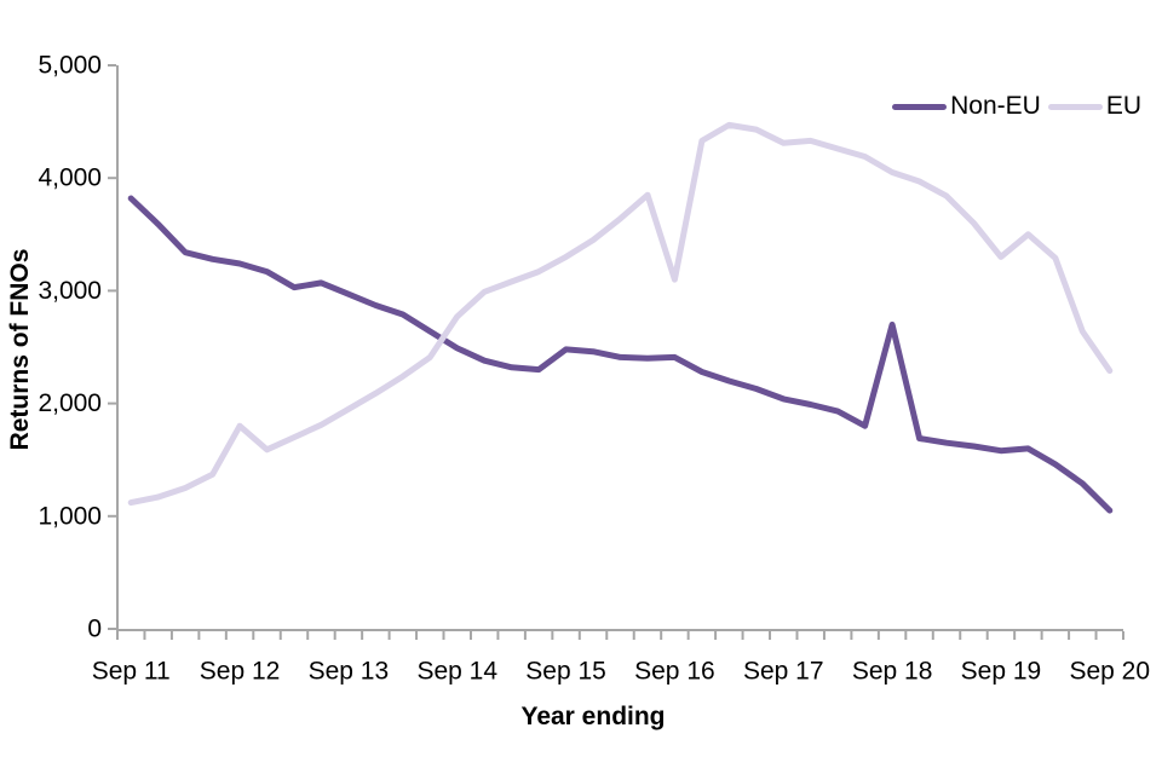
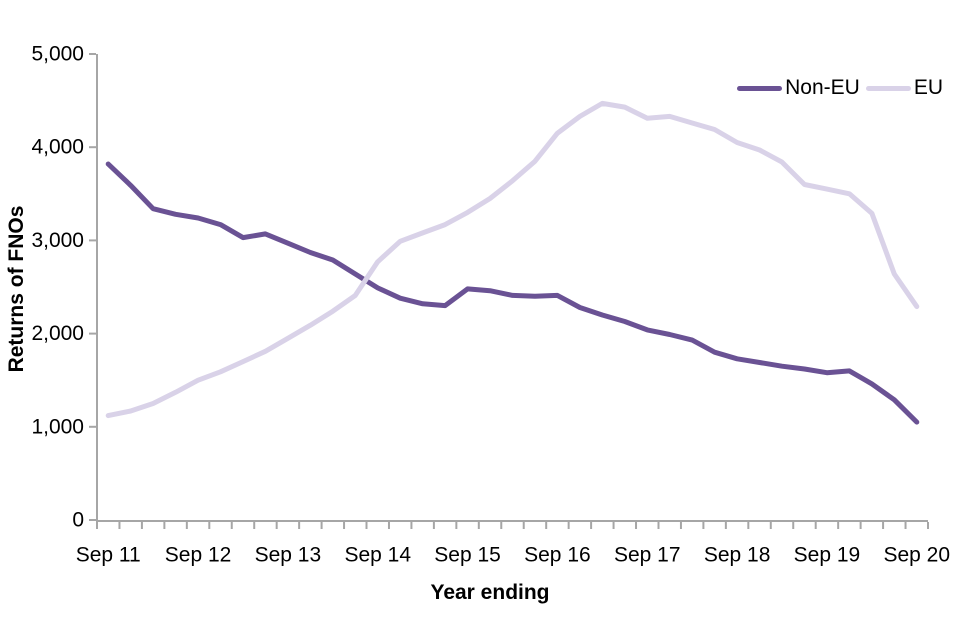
EU/Sep 12: 1800 -> 1500
EU/Sep 16: 3100 -> 4200
Non-EU/Sep 18: 2700 -> 1700
EU/Sep 19: 3300 -> 3600
